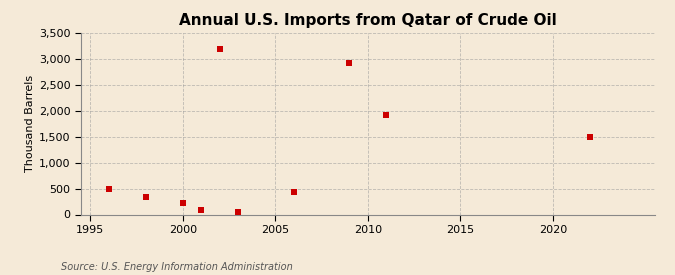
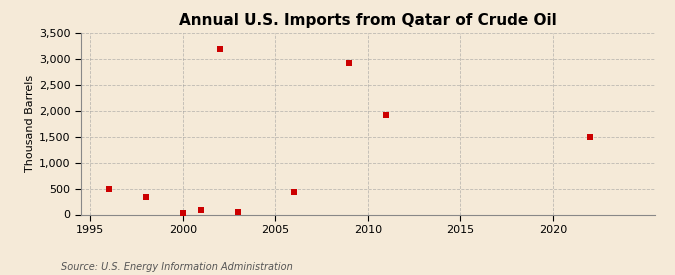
2000: 220 -> 20
